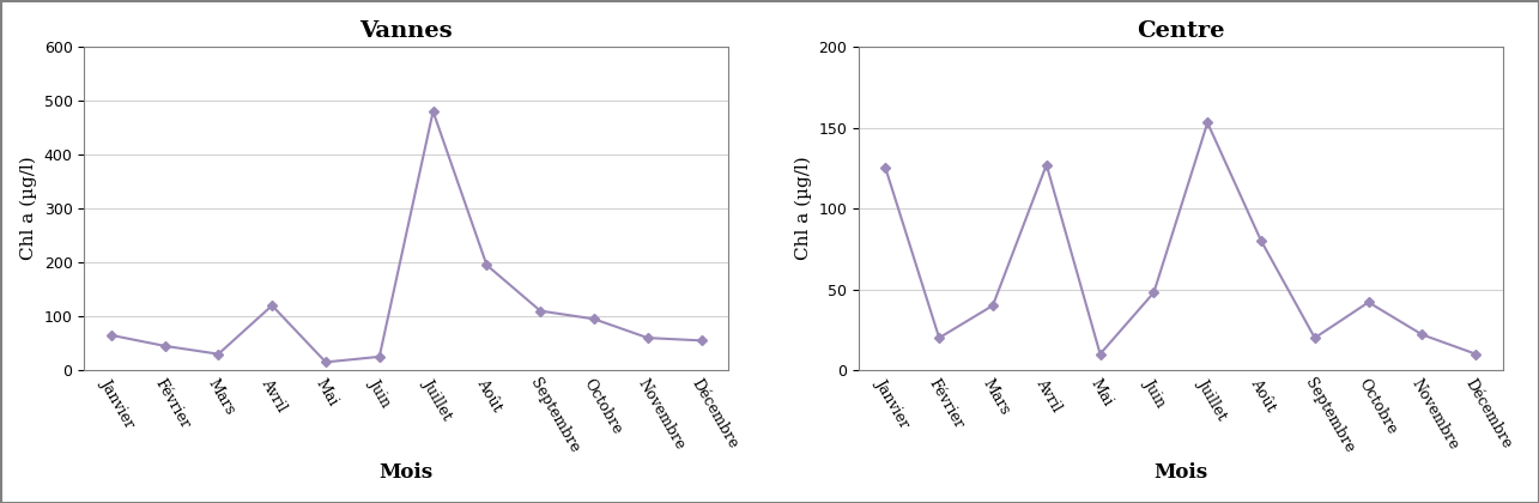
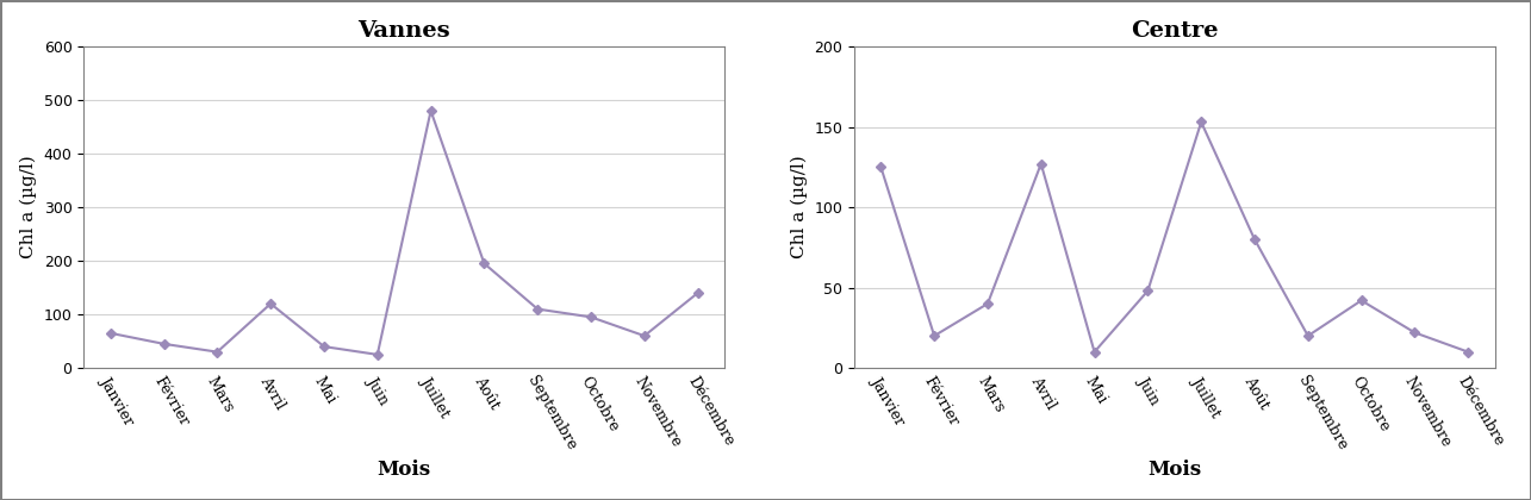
Vannes/Mai: 15 -> 40
Vannes/Décembre: 55 -> 140
